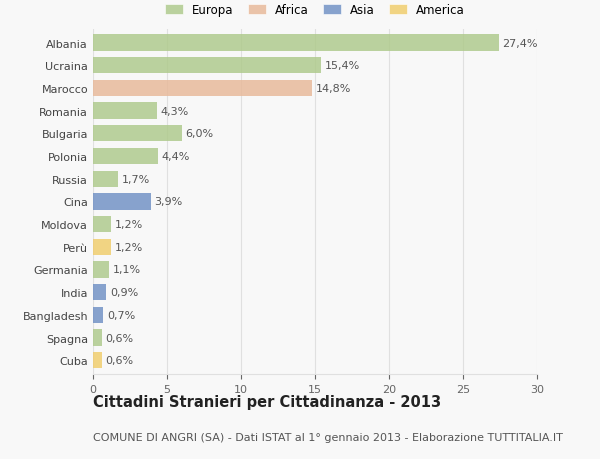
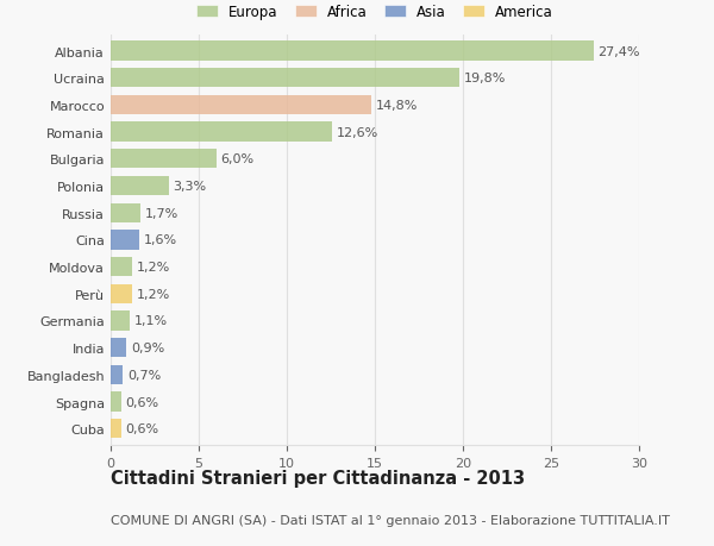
Ucraina: 15,4% -> 19,8%
Romania: 4,3% -> 12,6%
Polonia: 4,4% -> 3,3%
Cina: 3,9% -> 1,6%
